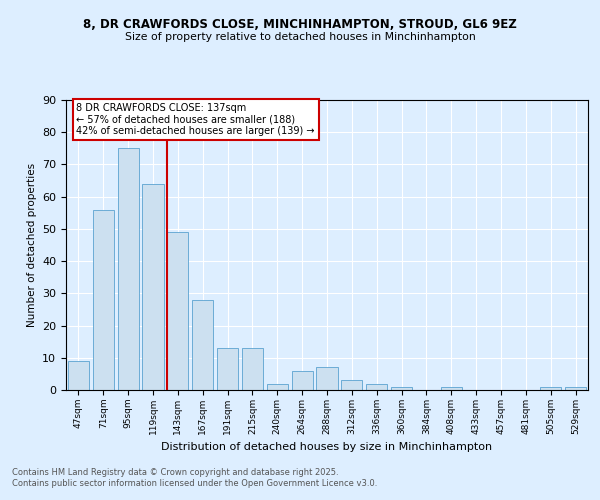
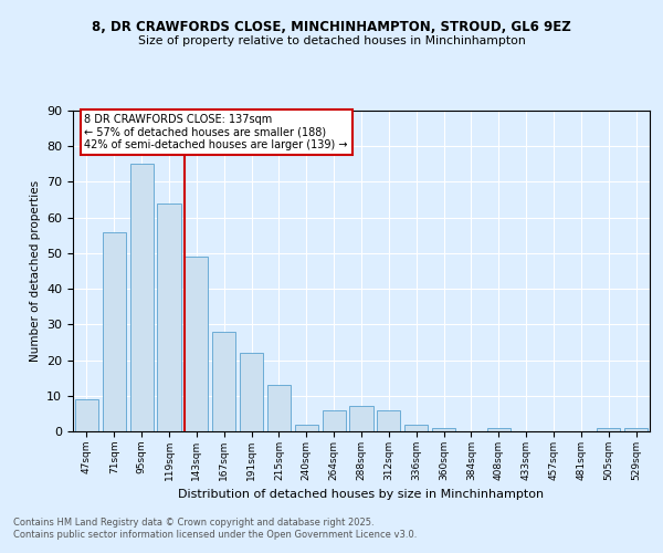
191sqm: 13 -> 22
312sqm: 3 -> 6
